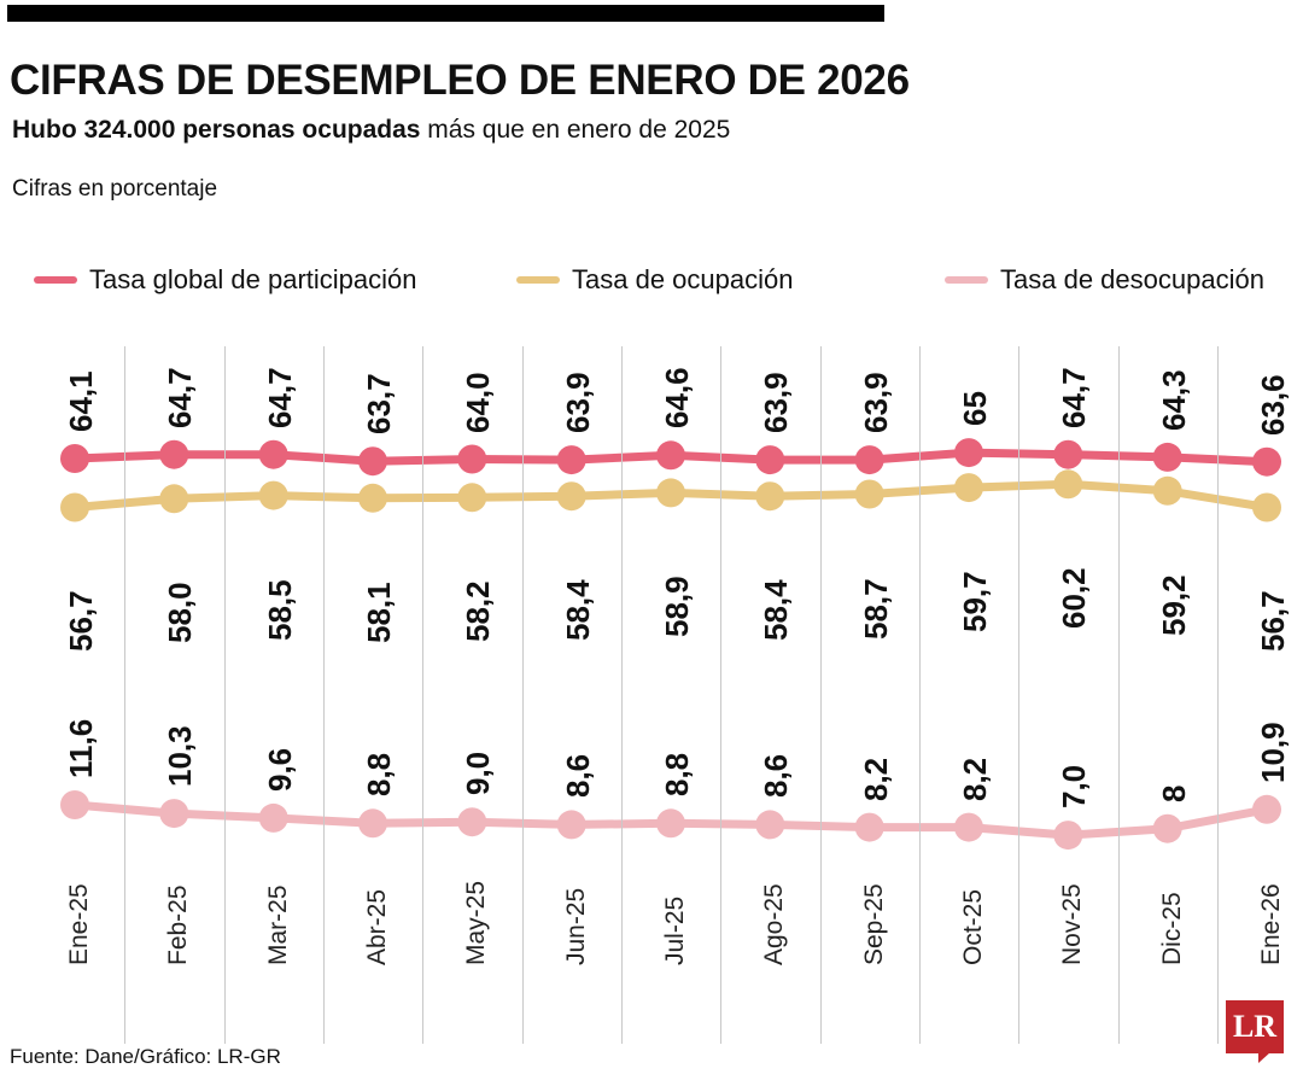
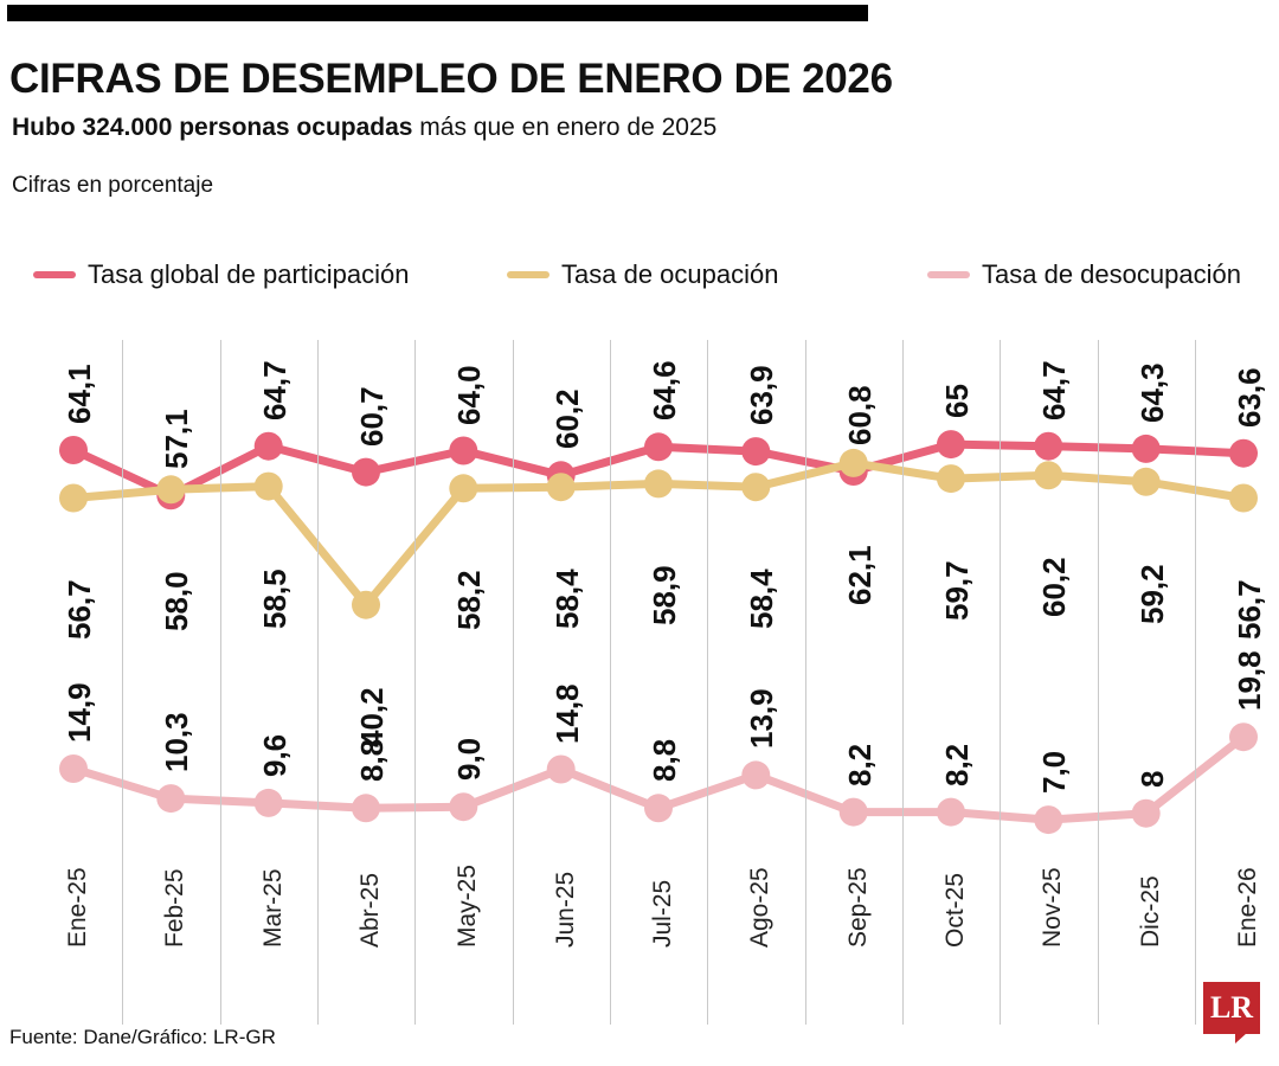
Tasa de desocupación/Ene-25: 11,6 -> 14,9
Tasa global de participación/Feb-25: 64,7 -> 57,1
Tasa global de participación/Abr-25: 63,7 -> 60,7
Tasa de ocupación/Abr-25: 58,1 -> 40,2
Tasa global de participación/Jun-25: 63,9 -> 60,2
Tasa de desocupación/Jun-25: 8,6 -> 14,8
Tasa de desocupación/Ago-25: 8,6 -> 13,9
Tasa global de participación/Sep-25: 63,9 -> 60,8
Tasa de ocupación/Sep-25: 58,7 -> 62,1
Tasa de desocupación/Ene-26: 10,9 -> 19,8
